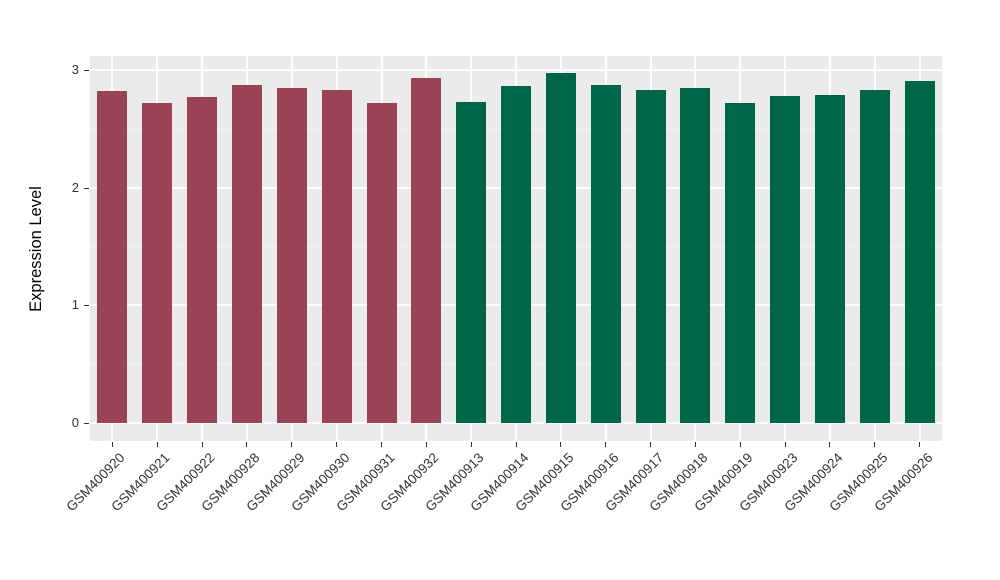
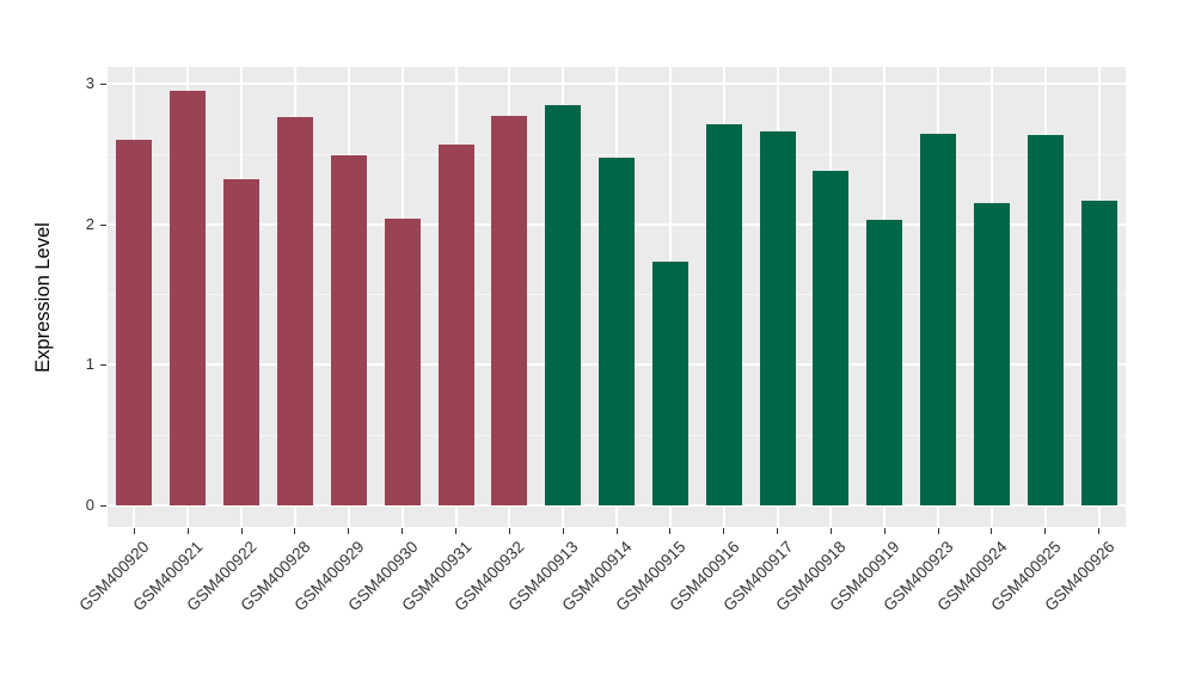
GSM400920: 2.82 -> 2.60
GSM400921: 2.72 -> 2.95
GSM400922: 2.77 -> 2.32
GSM400928: 2.87 -> 2.76
GSM400929: 2.85 -> 2.49
GSM400930: 2.83 -> 2.04
GSM400931: 2.72 -> 2.57
GSM400932: 2.93 -> 2.77
GSM400913: 2.73 -> 2.85
GSM400914: 2.86 -> 2.47
GSM400915: 2.97 -> 1.73
GSM400916: 2.87 -> 2.71
GSM400917: 2.83 -> 2.66
GSM400918: 2.85 -> 2.38
GSM400919: 2.72 -> 2.03
GSM400923: 2.78 -> 2.64
GSM400924: 2.79 -> 2.15
GSM400925: 2.83 -> 2.63
GSM400926: 2.91 -> 2.17
